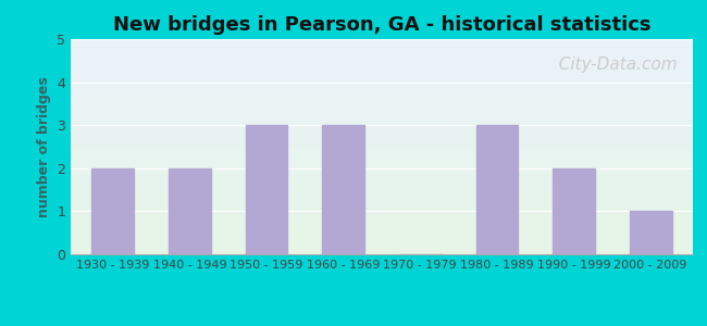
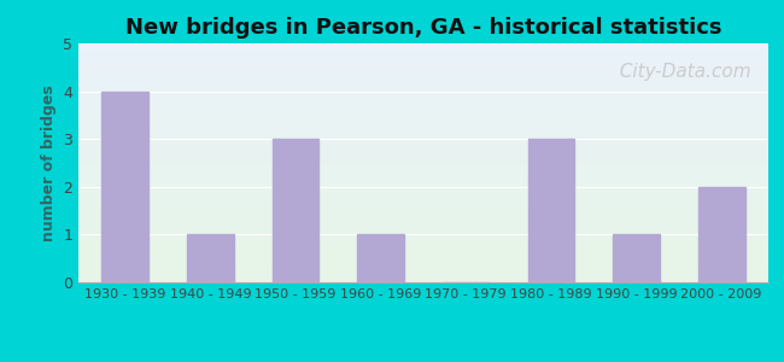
1930 - 1939: 2 -> 4
1940 - 1949: 2 -> 1
1960 - 1969: 3 -> 1
1990 - 1999: 2 -> 1
2000 - 2009: 1 -> 2
